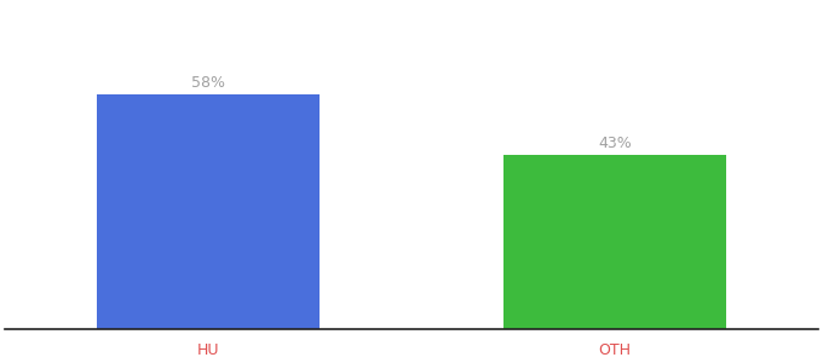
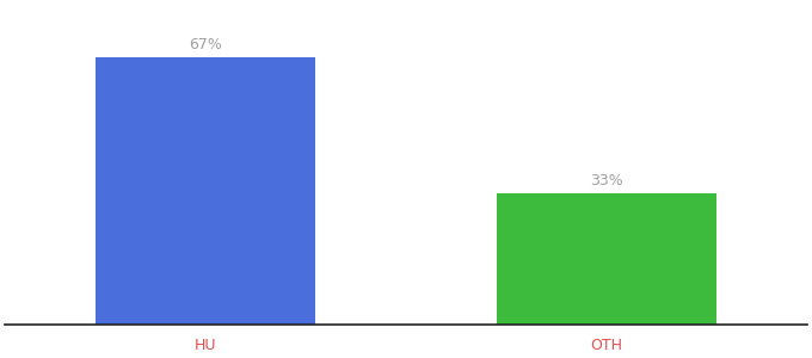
HU: 58% -> 67%
OTH: 43% -> 33%
